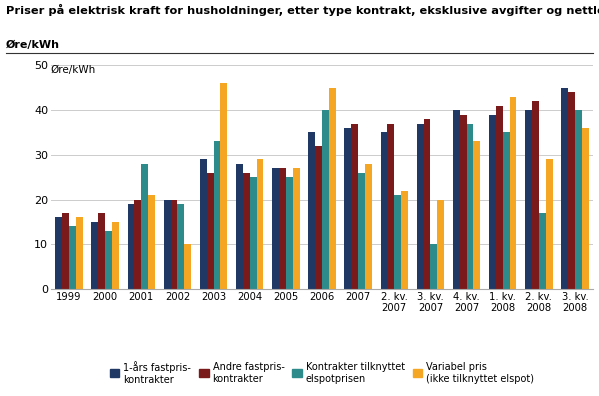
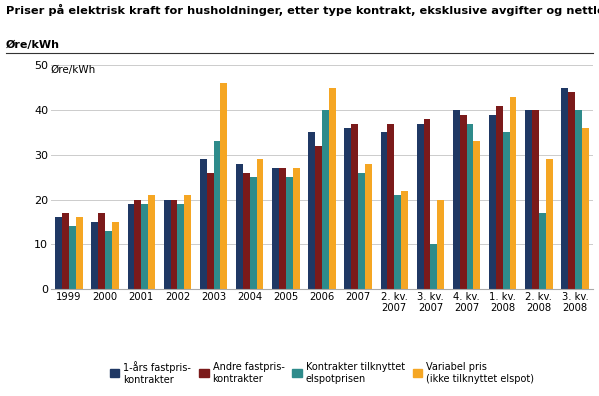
Kontrakter tilknyttet elspotprisen/2001: 28 -> 19
Variabel pris (ikke tilknyttet elspot)/2002: 10 -> 21
Andre fastpris- kontrakter/2. kv. 2008: 42 -> 40
